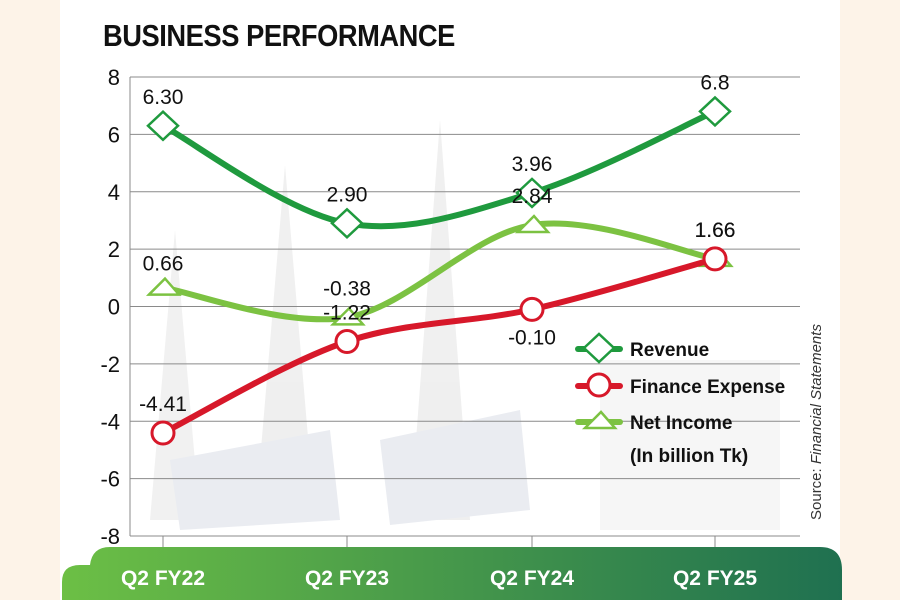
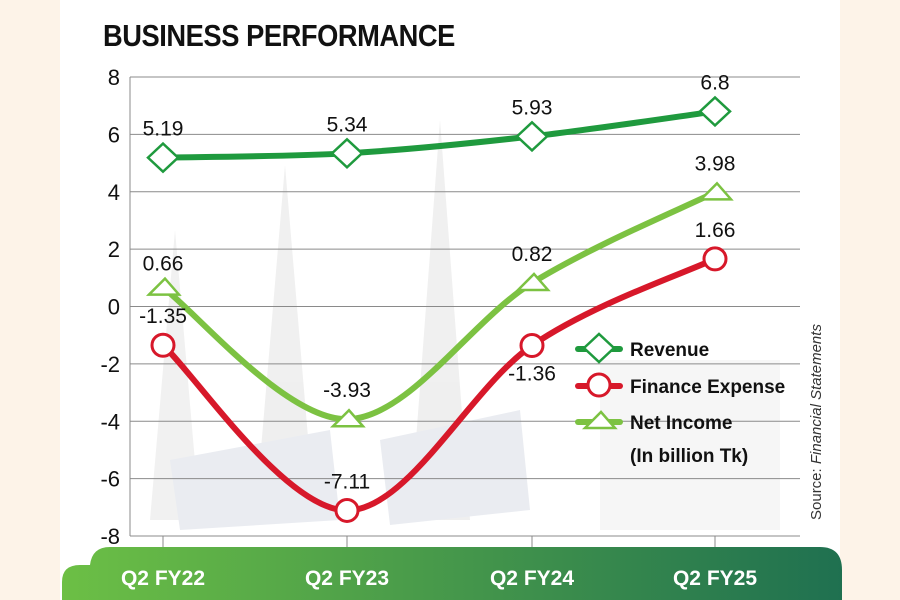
Revenue/Q2 FY22: 6.30 -> 5.19
Finance Expense/Q2 FY22: -4.41 -> -1.35
Revenue/Q2 FY23: 2.90 -> 5.34
Finance Expense/Q2 FY23: -1.22 -> -7.11
Net Income/Q2 FY23: -0.38 -> -3.93
Revenue/Q2 FY24: 3.96 -> 5.93
Finance Expense/Q2 FY24: -0.10 -> -1.36
Net Income/Q2 FY24: 2.84 -> 0.82
Net Income/Q2 FY25: 1.66 -> 3.98
